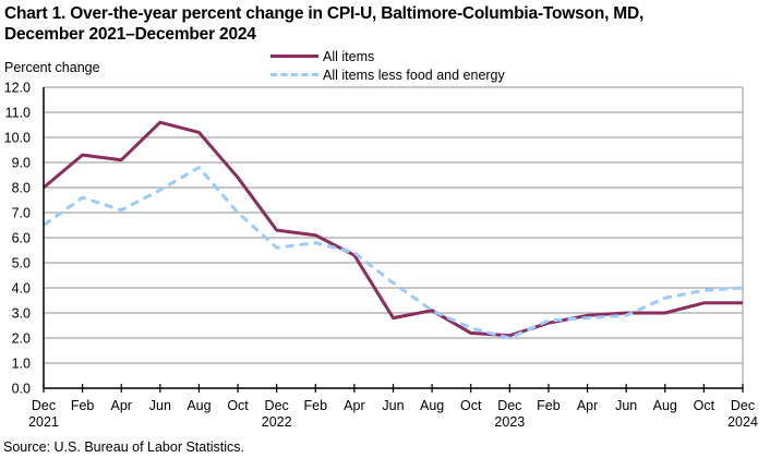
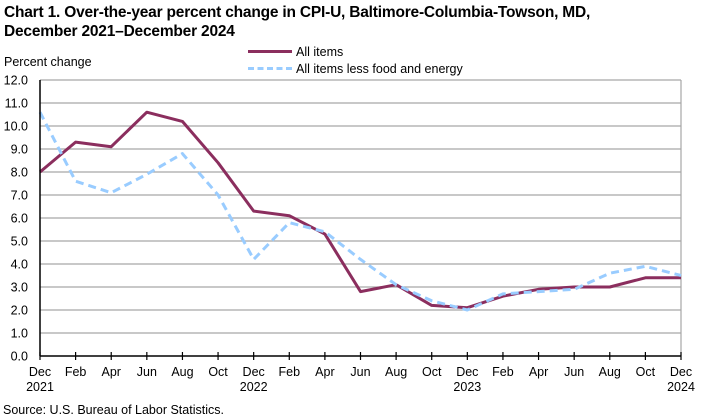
All items less food and energy/Dec 2021: 6.5 -> 10.6
All items less food and energy/Dec 2022: 5.6 -> 4.2
All items less food and energy/Dec 2024: 4.0 -> 3.5
